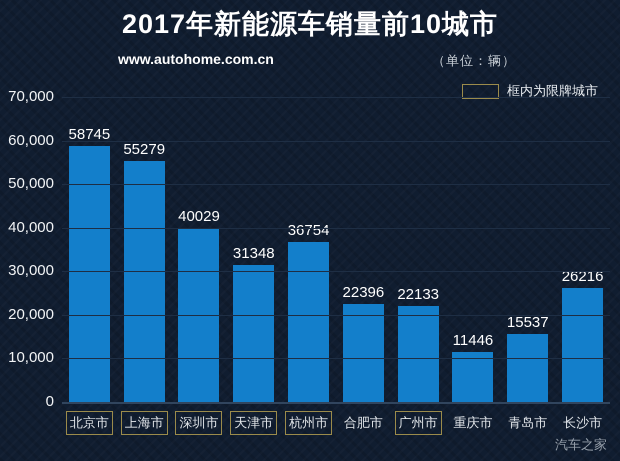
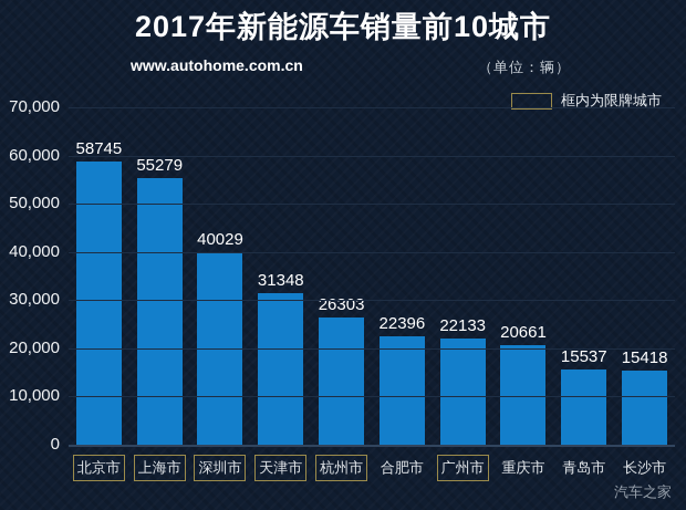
杭州市: 36754 -> 26303
重庆市: 11446 -> 20661
长沙市: 26216 -> 15418
